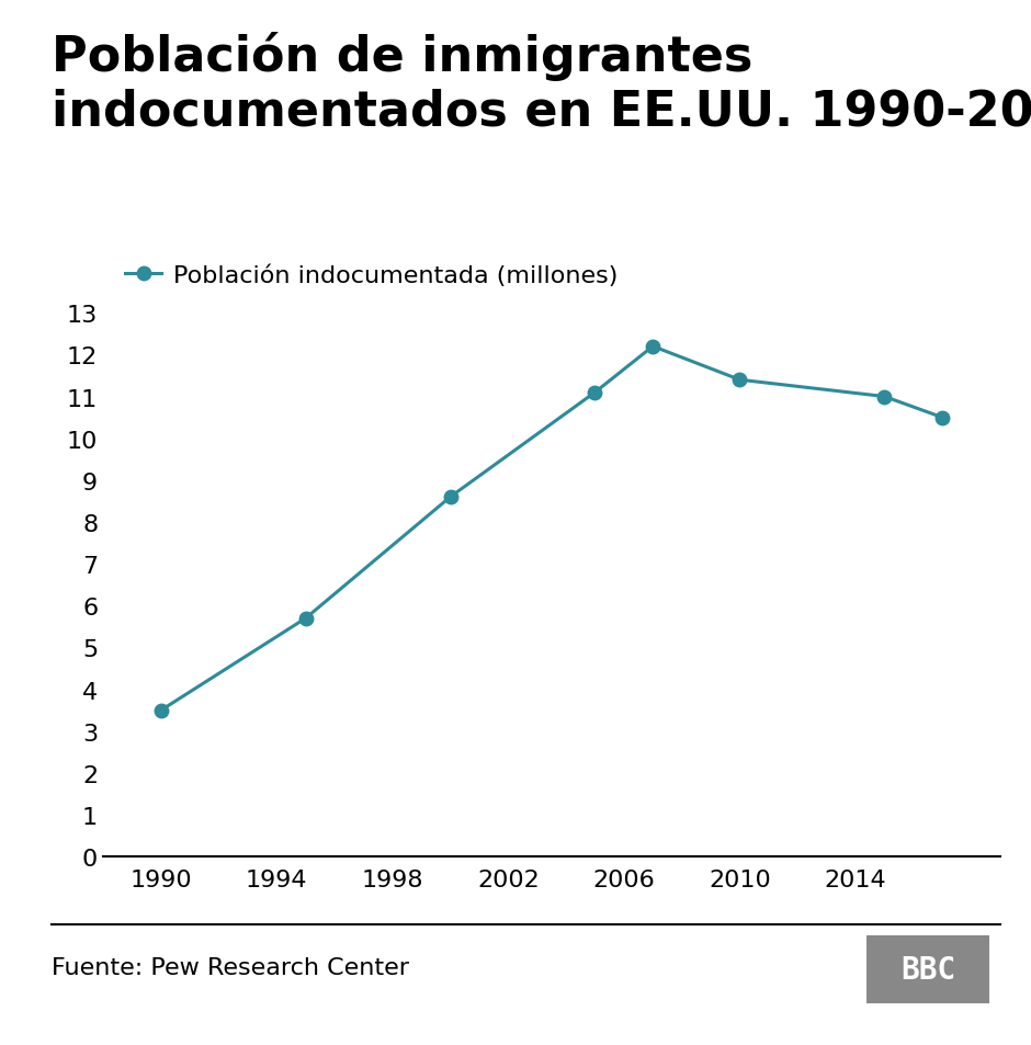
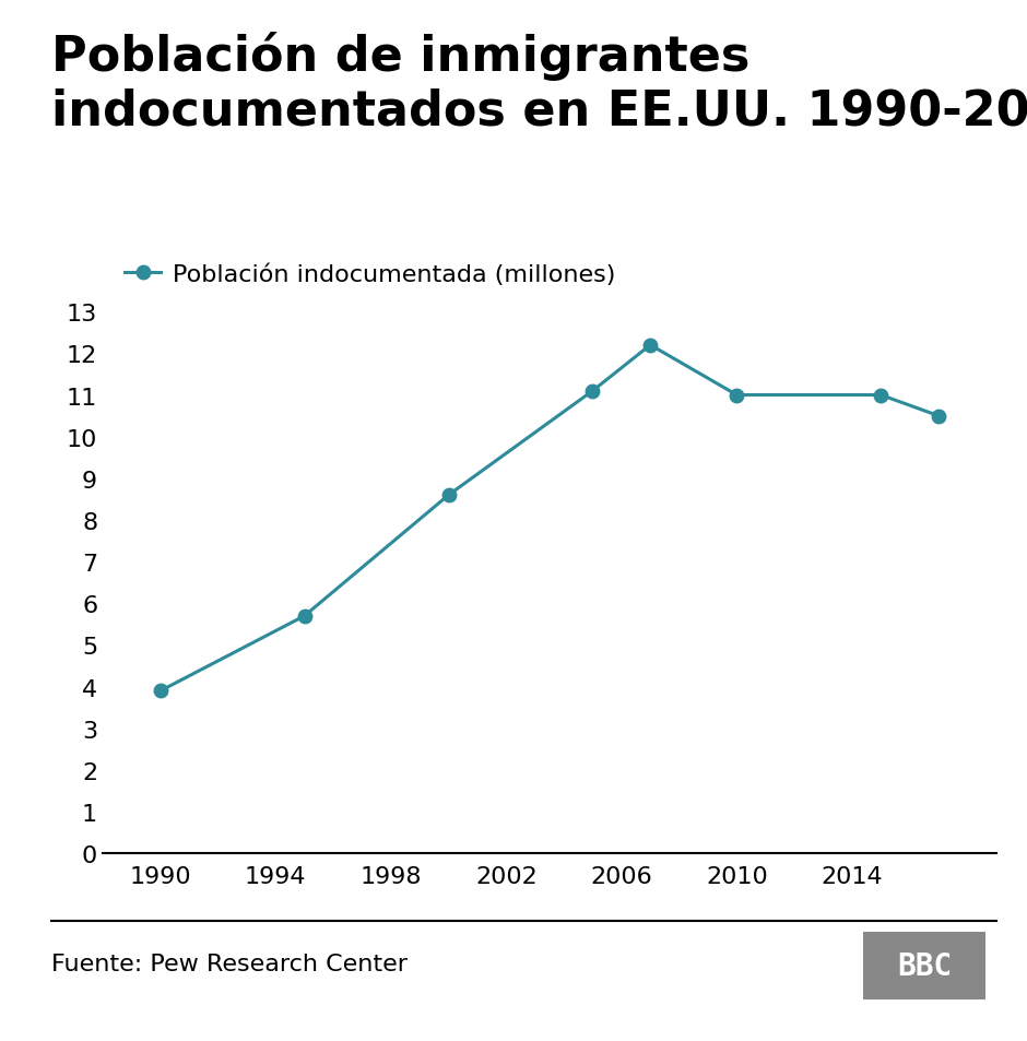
1990: 3.5 -> 3.9
2010: 11.4 -> 11.0
